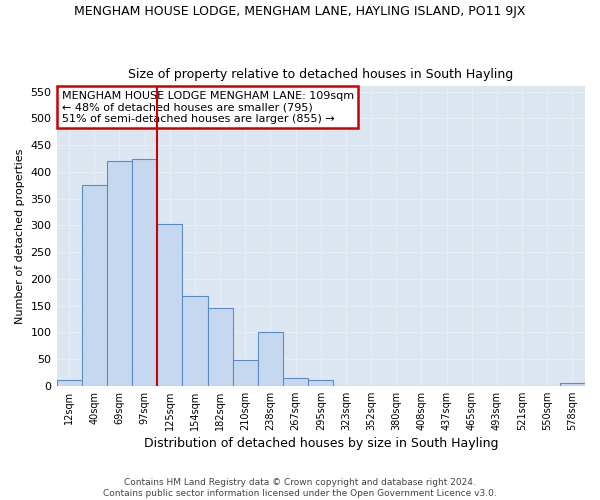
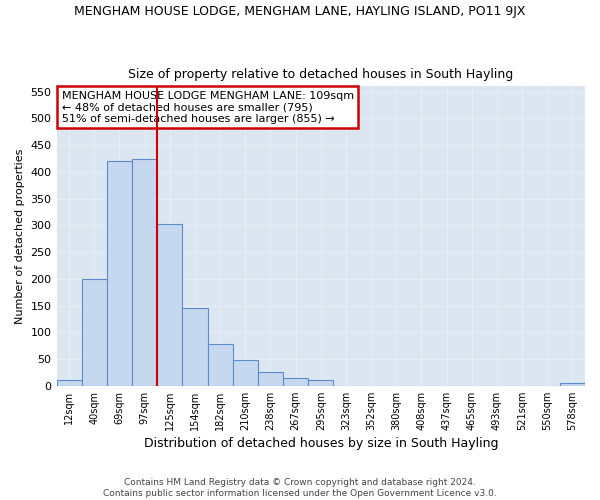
40sqm: 376 -> 200
154sqm: 168 -> 145
182sqm: 146 -> 78
238sqm: 100 -> 25
